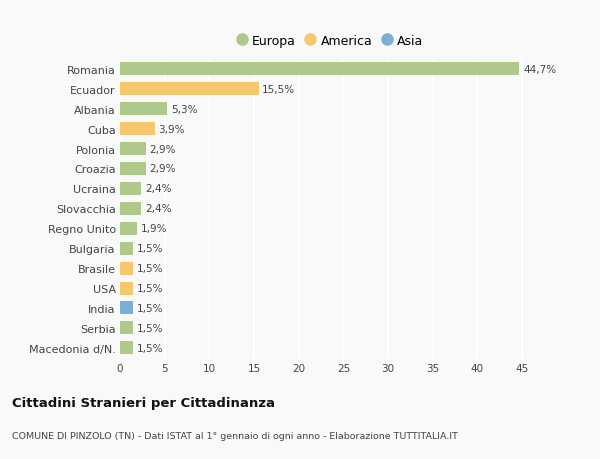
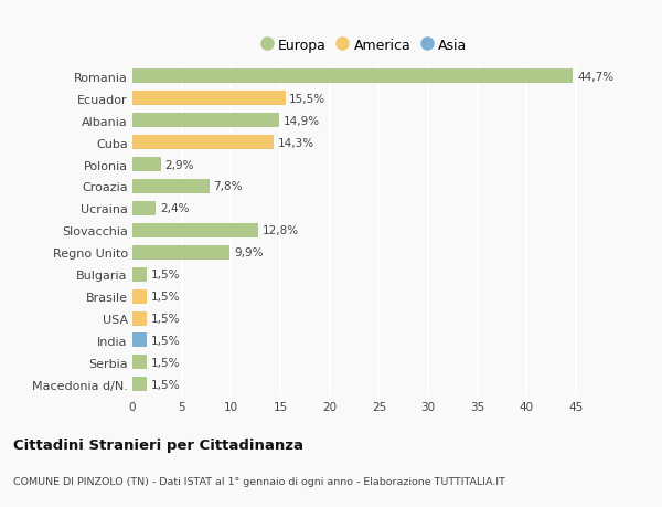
Albania: 5,3% -> 14,9%
Cuba: 3,9% -> 14,3%
Croazia: 2,9% -> 7,8%
Slovacchia: 2,4% -> 12,8%
Regno Unito: 1,9% -> 9,9%
